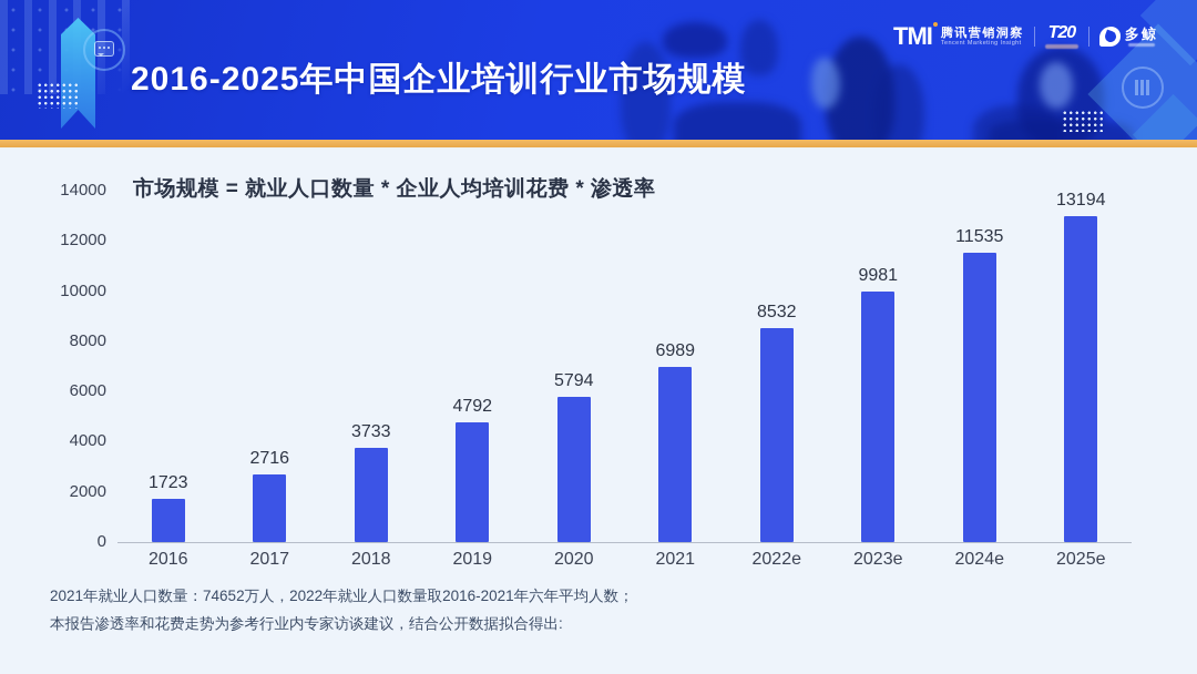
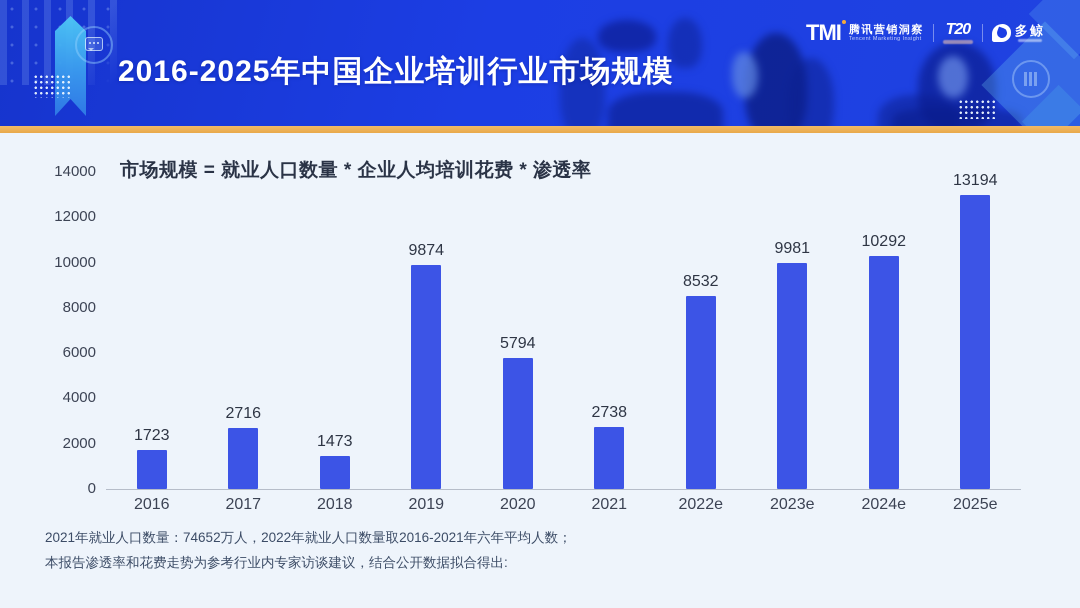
2018: 3733 -> 1473
2019: 4792 -> 9874
2021: 6989 -> 2738
2024e: 11535 -> 10292
